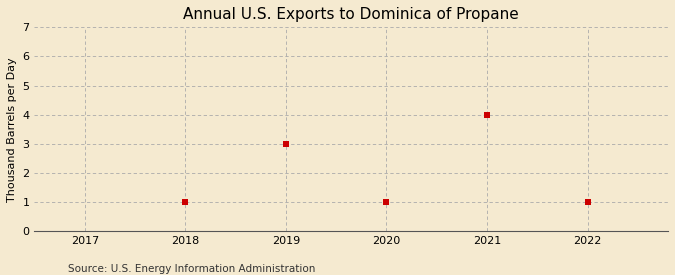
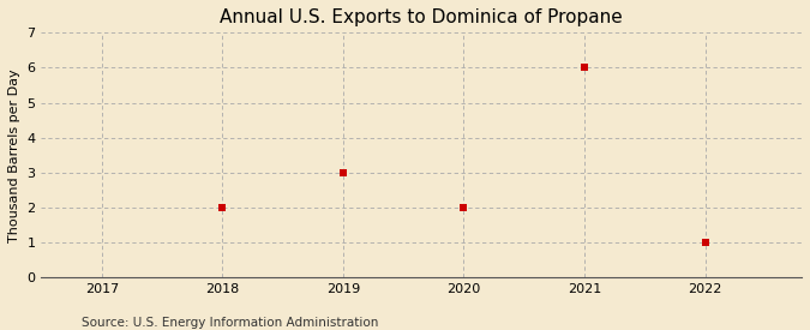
2018: 1 -> 2
2020: 1 -> 2
2021: 4 -> 6
